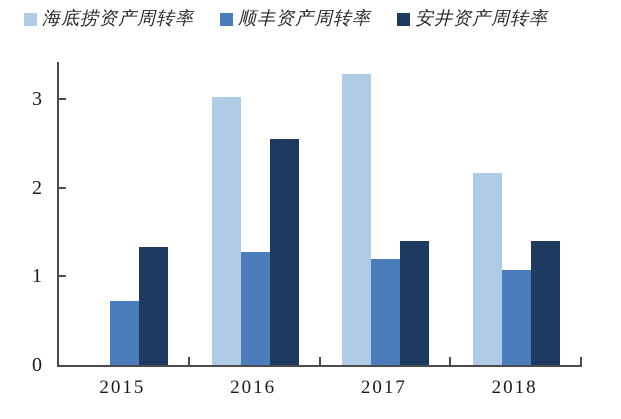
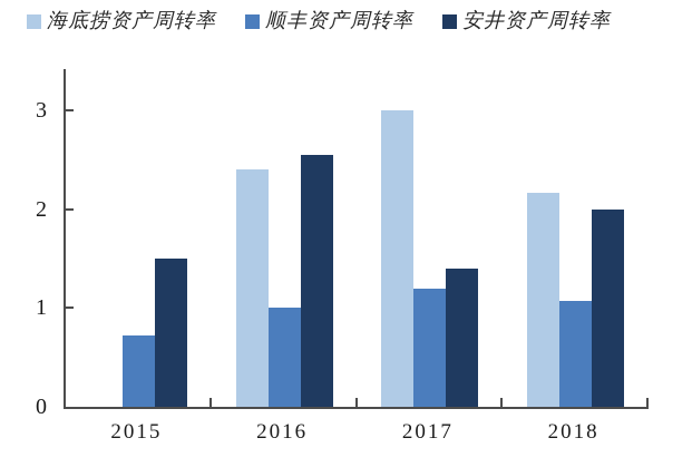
安井资产周转率/2015: 1.3 -> 1.5
海底捞资产周转率/2016: 3.0 -> 2.4
顺丰资产周转率/2016: 1.3 -> 1.0
海底捞资产周转率/2017: 3.3 -> 3.0
安井资产周转率/2018: 1.4 -> 2.0
